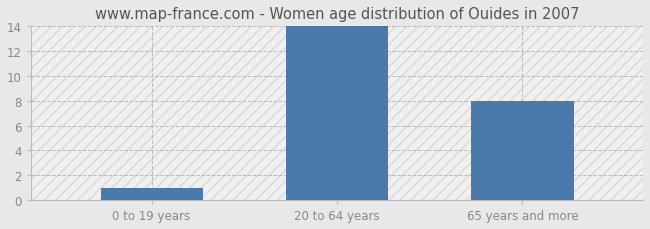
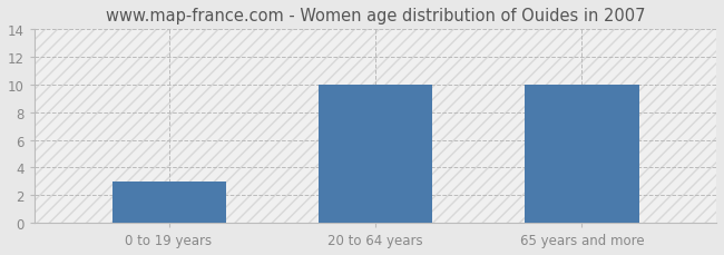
0 to 19 years: 1 -> 3
20 to 64 years: 14 -> 10
65 years and more: 8 -> 10
